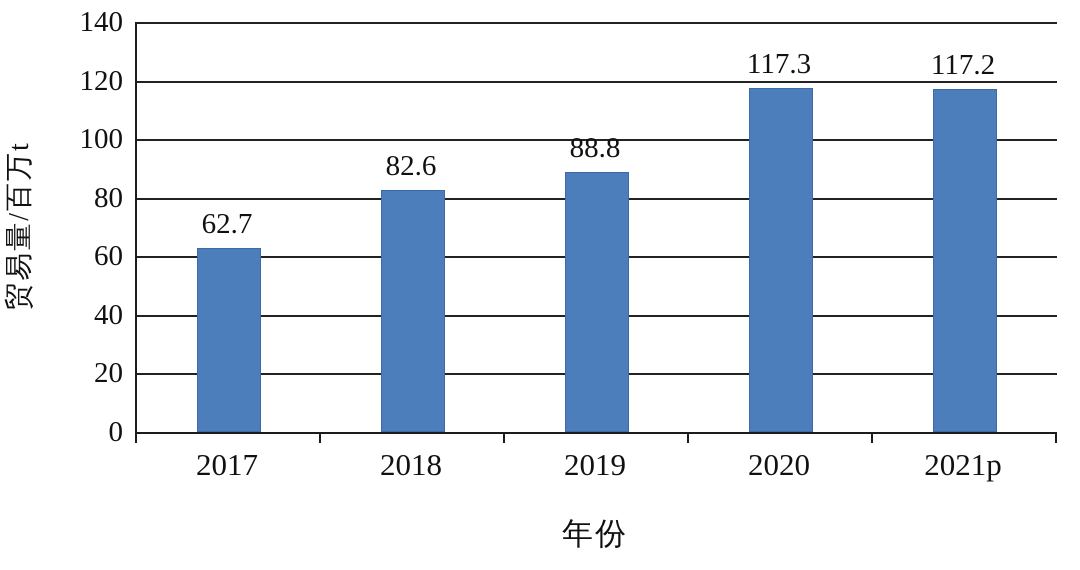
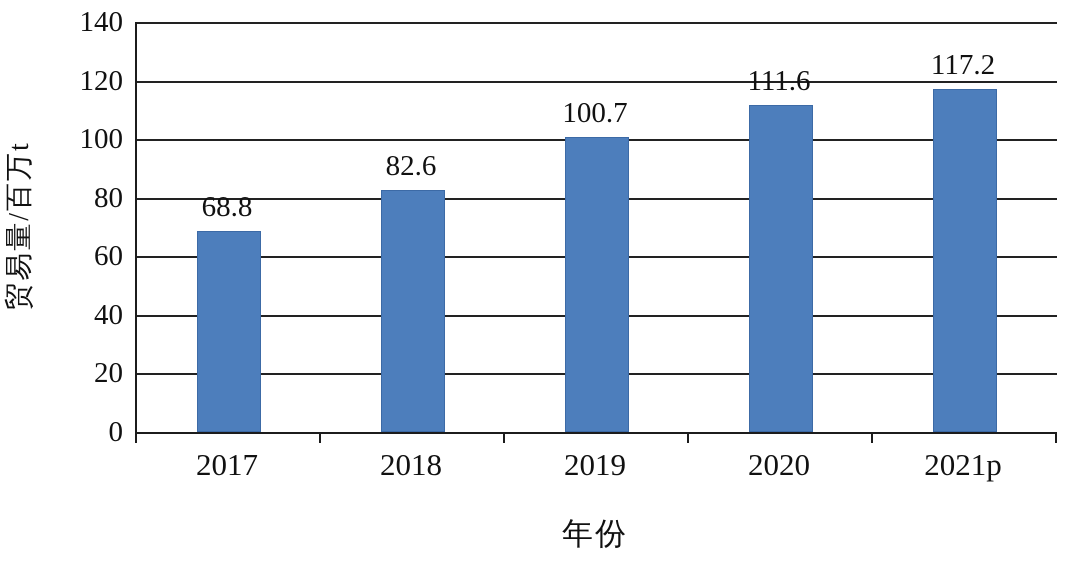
2017: 62.7 -> 68.8
2019: 88.8 -> 100.7
2020: 117.3 -> 111.6
